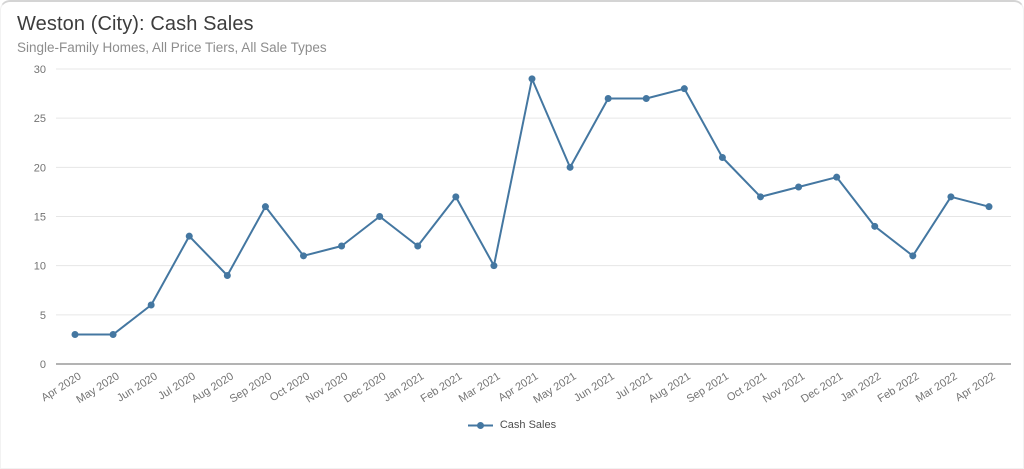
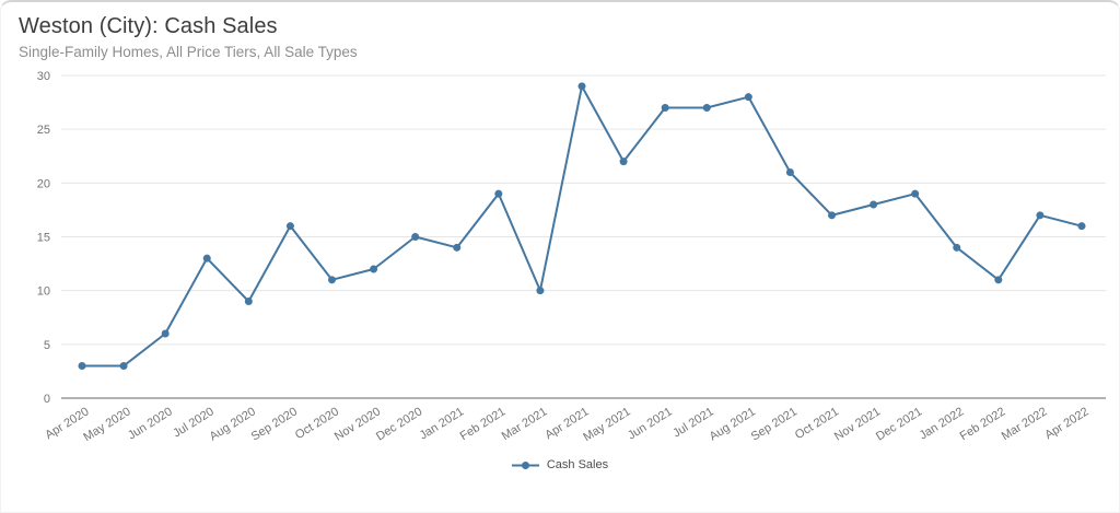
Jan 2021: 12 -> 14
Feb 2021: 17 -> 19
May 2021: 20 -> 22
